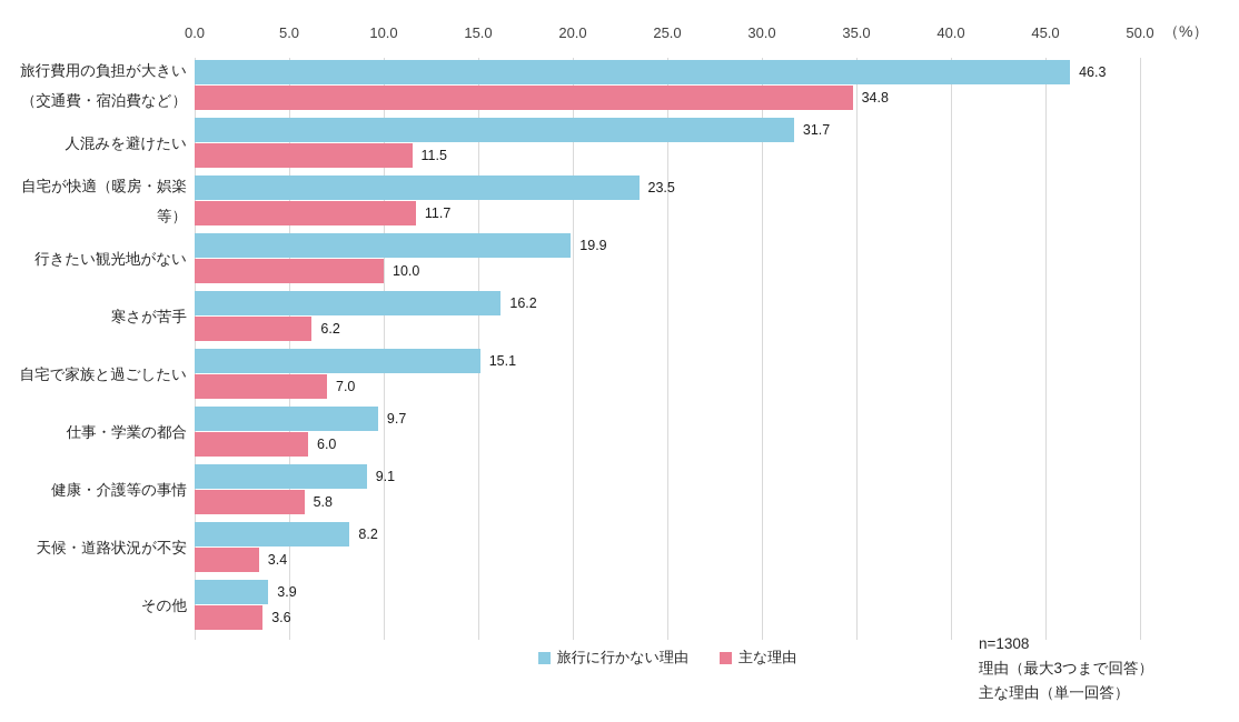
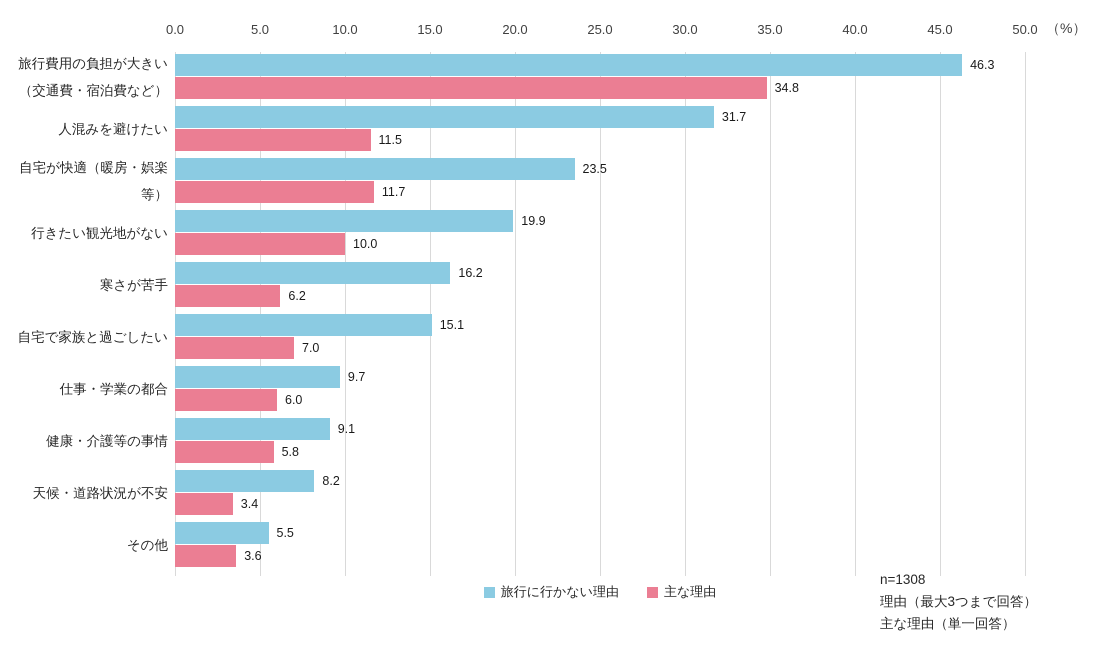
旅行に行かない理由/その他: 3.9 -> 5.5
